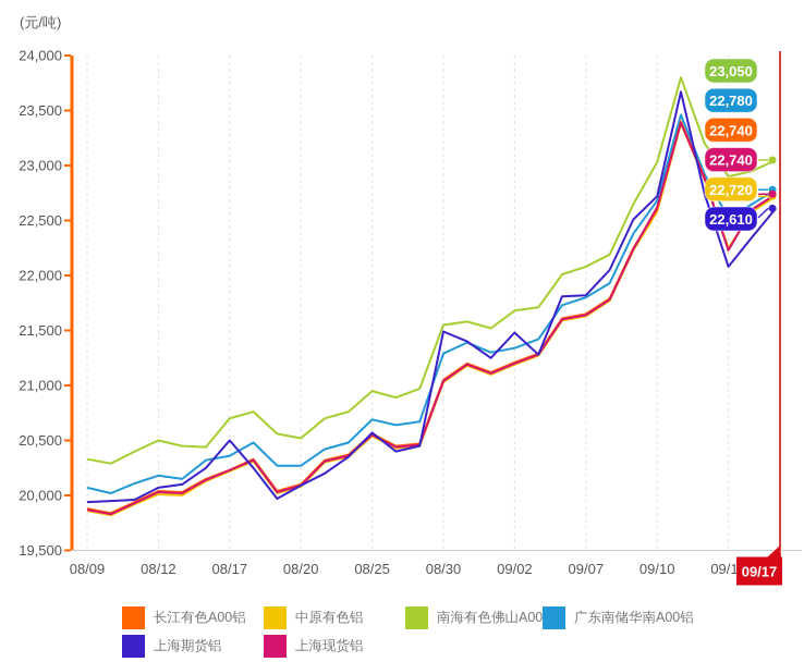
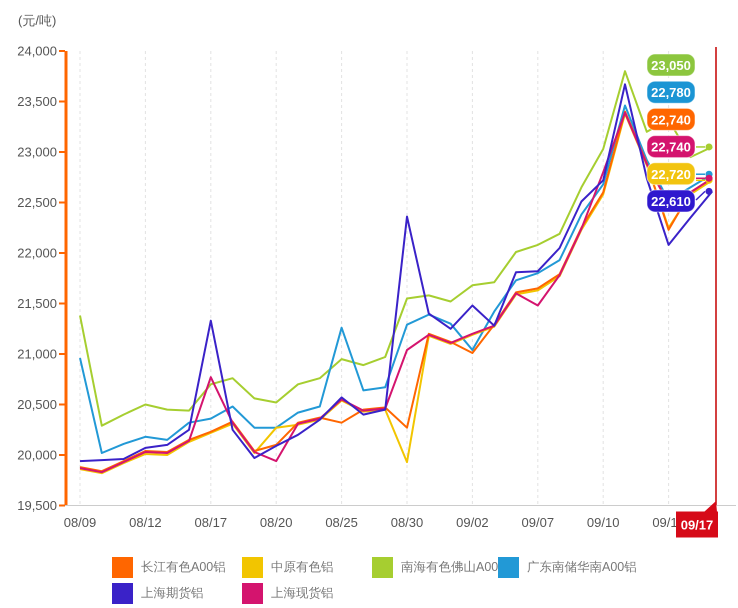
南海有色佛山A00铝/08/09: 20330 -> 21380
广东南储华南A00铝/08/09: 20070 -> 20960
上海期货铝/08/17: 20500 -> 21330
上海现货铝/08/17: 20230 -> 20770
中原有色铝/08/20: 20080 -> 20270
上海现货铝/08/20: 20090 -> 19940
长江有色A00铝/08/25: 20560 -> 20320
广东南储华南A00铝/08/25: 20690 -> 21260
长江有色A00铝/08/30: 21050 -> 20270
中原有色铝/08/30: 21030 -> 19930
上海期货铝/08/30: 21490 -> 22360
长江有色A00铝/09/02: 21210 -> 21010
广东南储华南A00铝/09/02: 21340 -> 21040
上海现货铝/09/07: 21640 -> 21480
上海现货铝/09/10: 22620 -> 22800
南海有色佛山A00铝/09/15: 22900 -> 23320
上海现货铝/09/15: 22230 -> 22490
